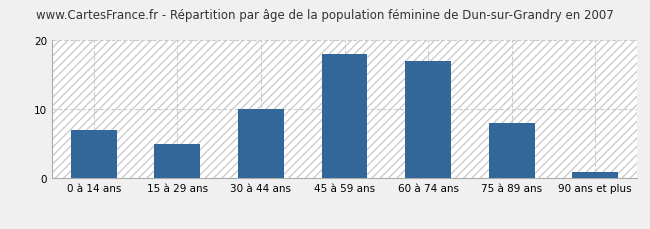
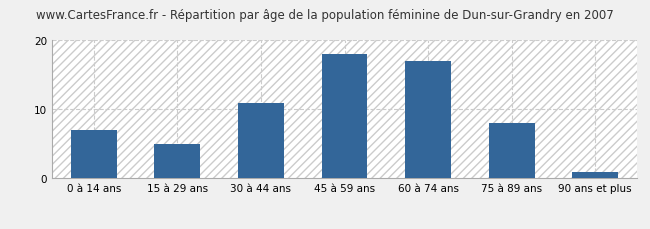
30 à 44 ans: 10 -> 11
